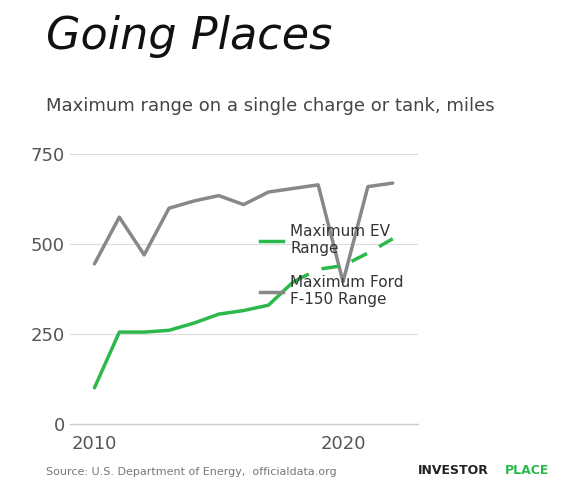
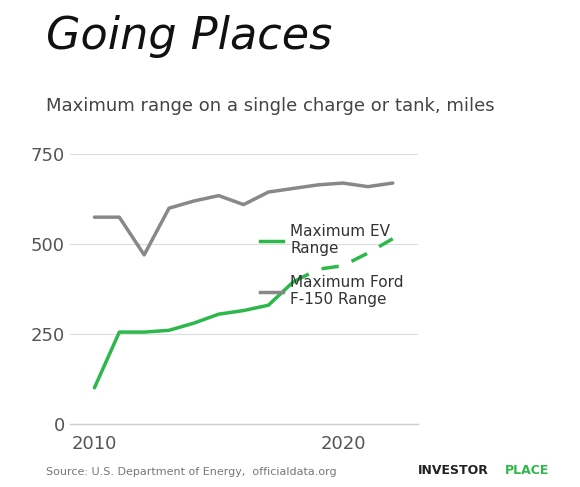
Maximum Ford F-150 Range/2010: 445 -> 575
Maximum Ford F-150 Range/2020: 395 -> 670
